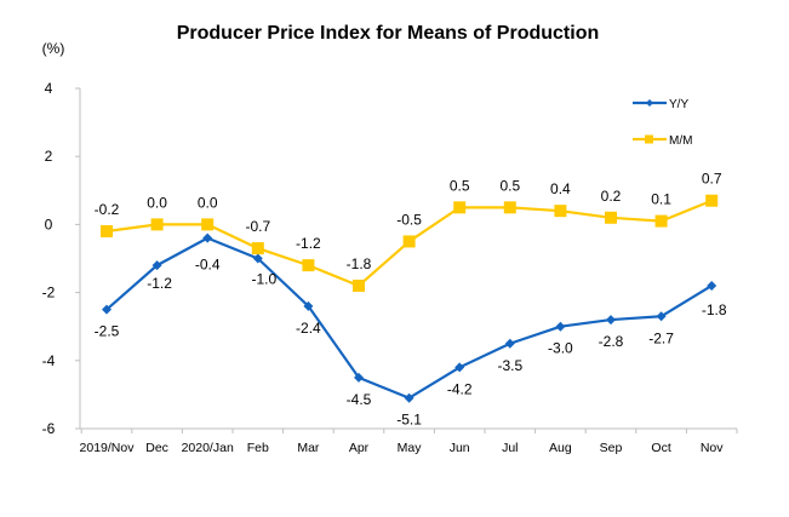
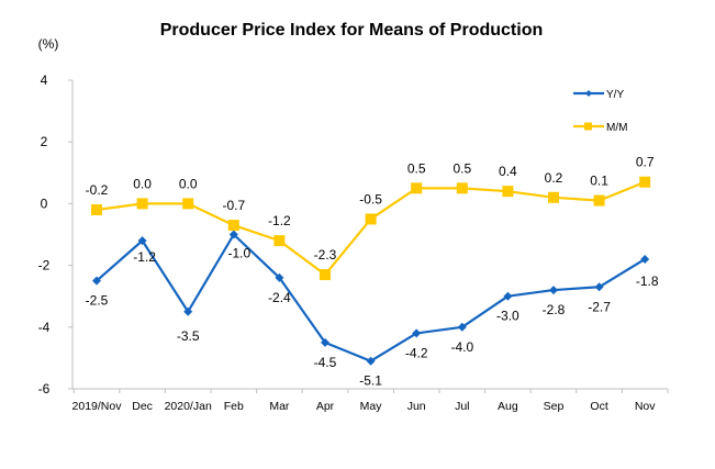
Y/Y/2020/Jan: -0.4 -> -3.5
M/M/Apr: -1.8 -> -2.3
Y/Y/Jul: -3.5 -> -4.0
